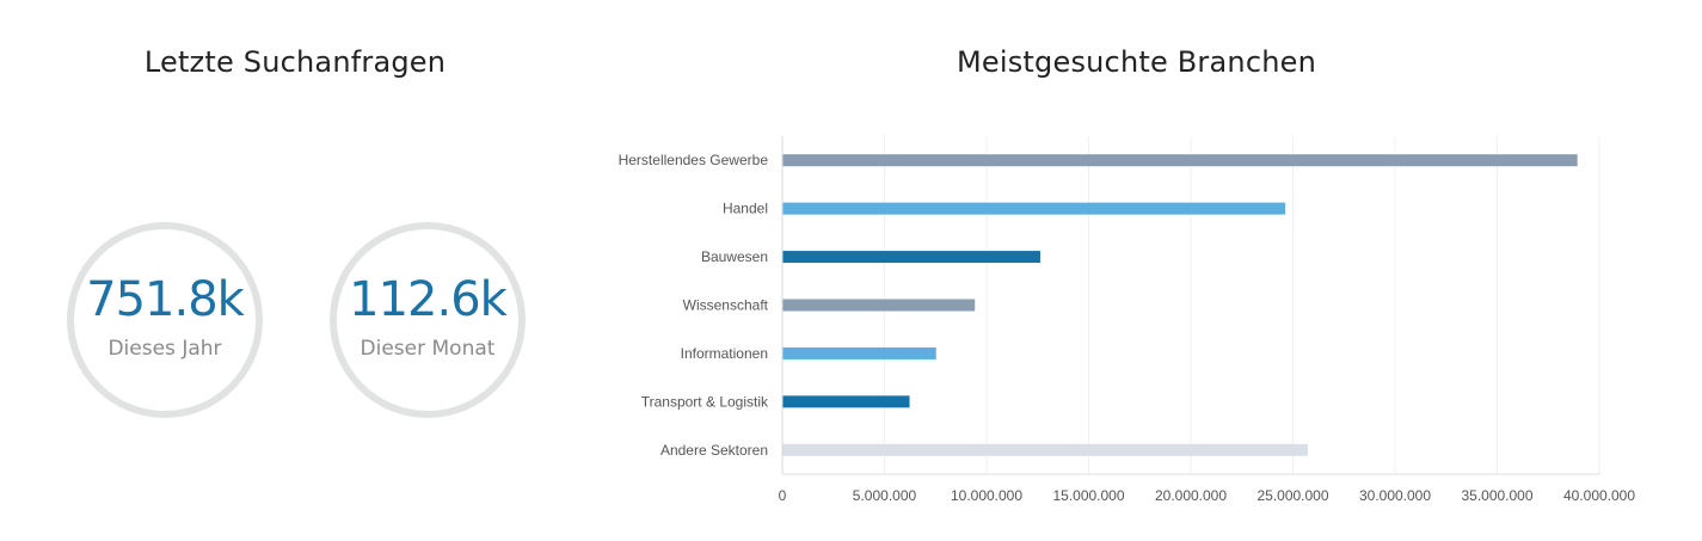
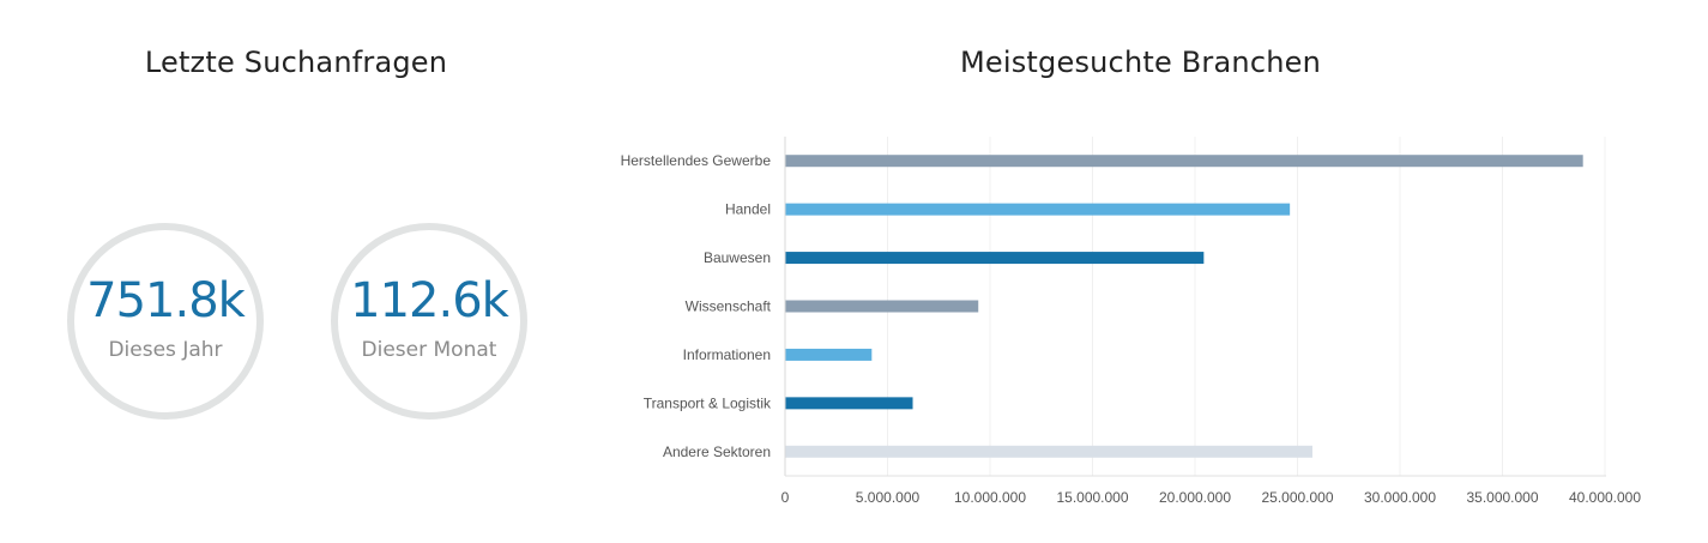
Bauwesen: 12600000 -> 20400000
Informationen: 7500000 -> 4200000
